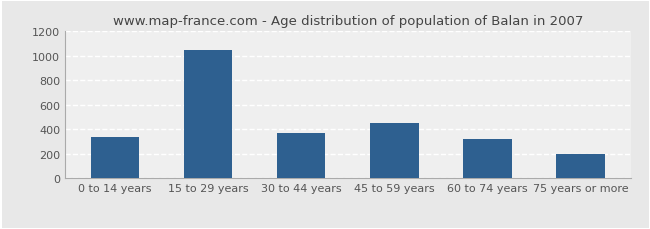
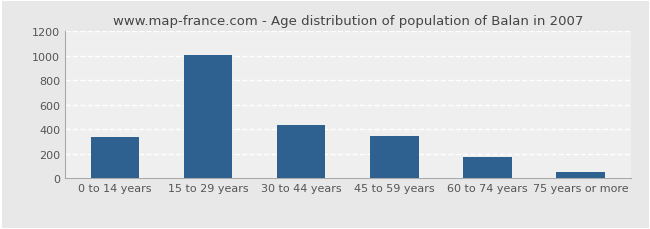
15 to 29 years: 1050 -> 1010
30 to 44 years: 370 -> 440
45 to 59 years: 450 -> 350
60 to 74 years: 320 -> 180
75 years or more: 200 -> 60
